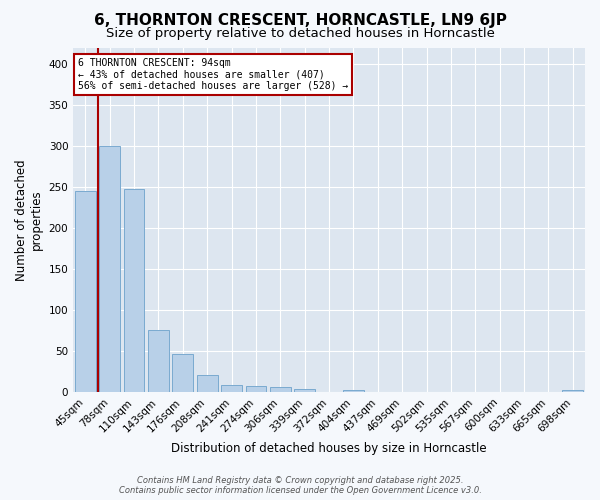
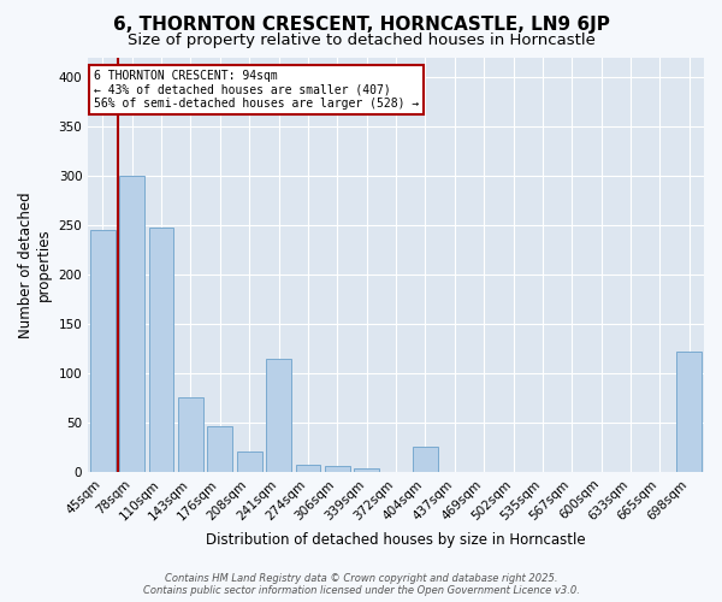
241sqm: 9 -> 114
404sqm: 2 -> 26
698sqm: 2 -> 122
